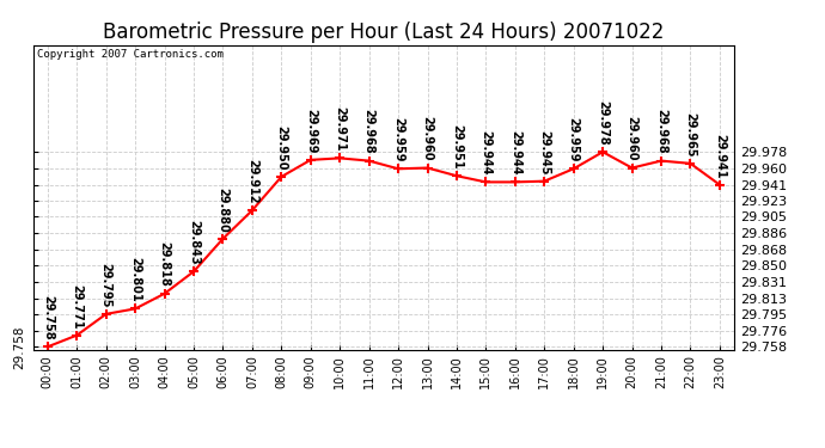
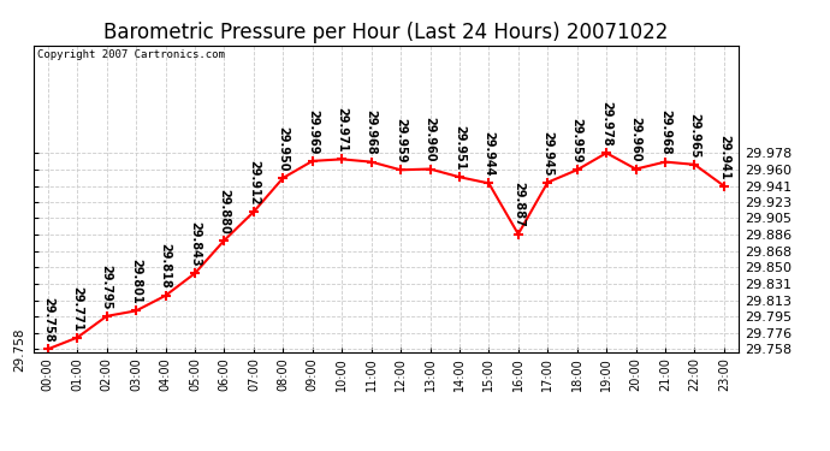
16:00: 29.944 -> 29.887
